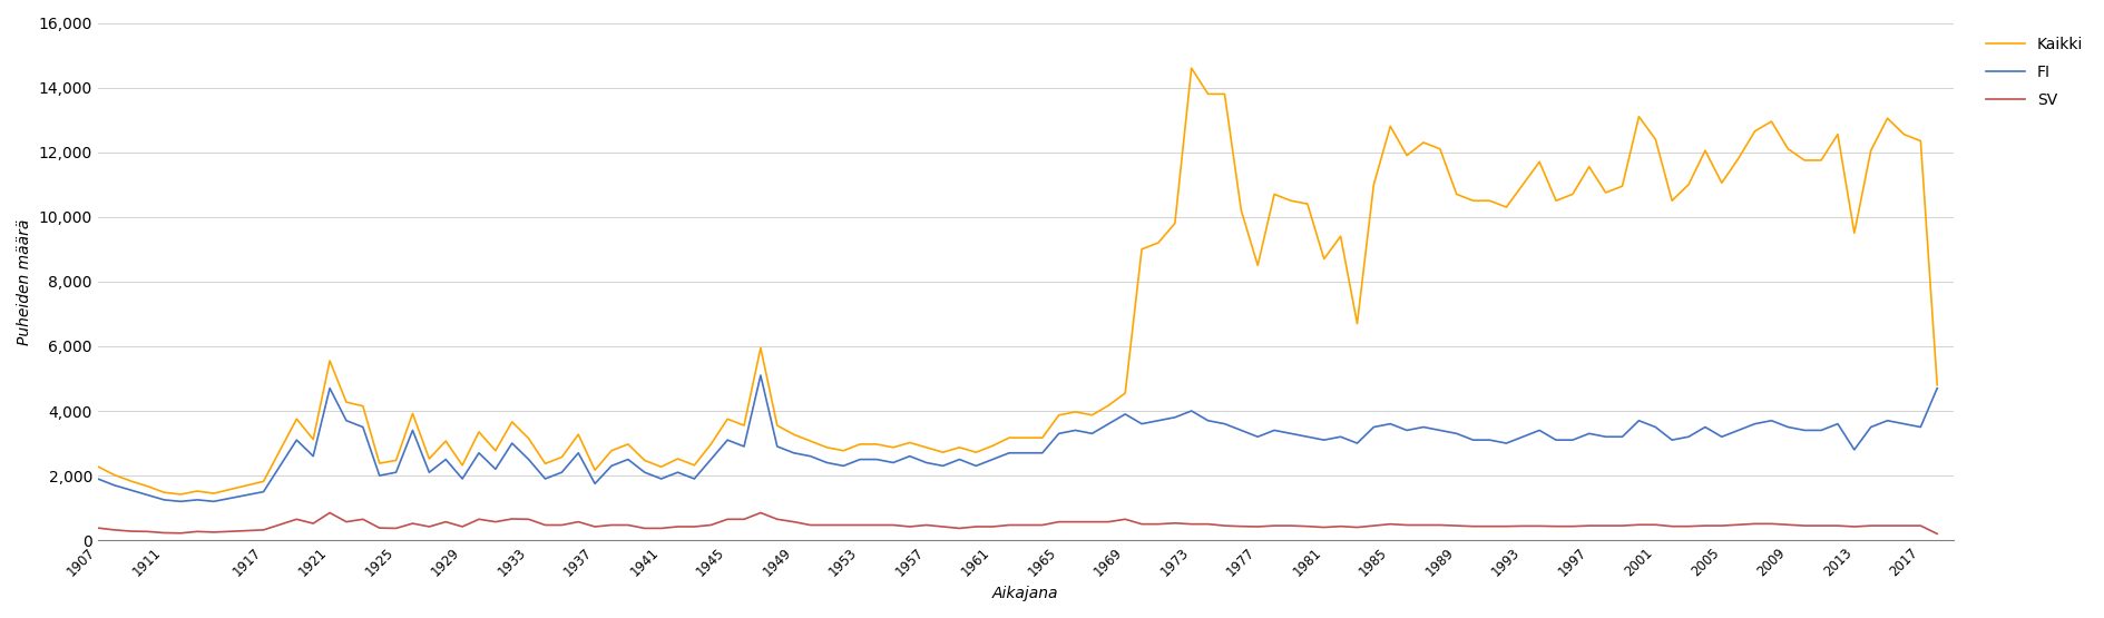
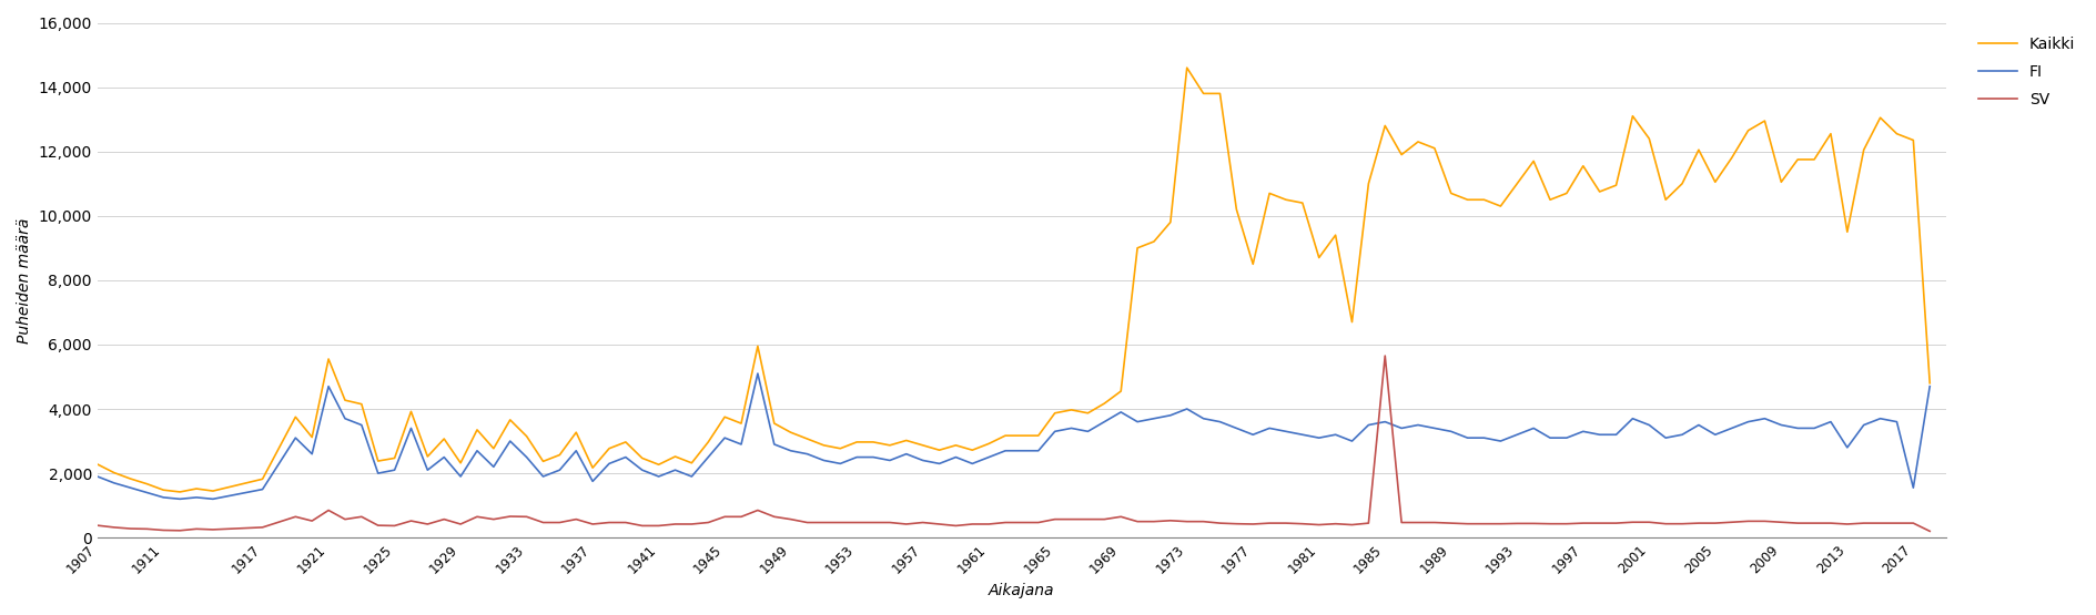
SV/1985: 500 -> 5,650
Kaikki/2009: 12,100 -> 11,050
FI/2017: 3,500 -> 1,550
